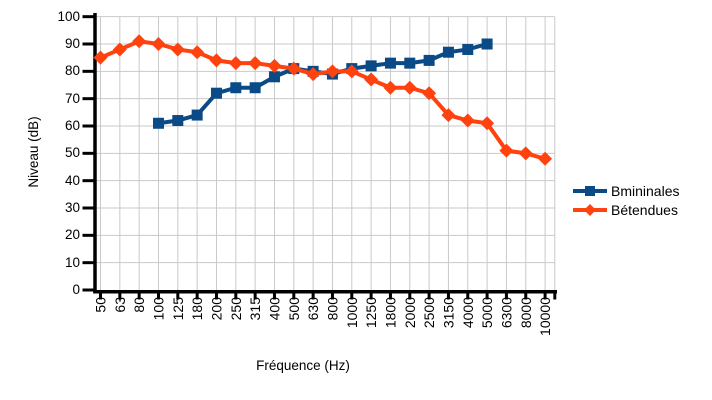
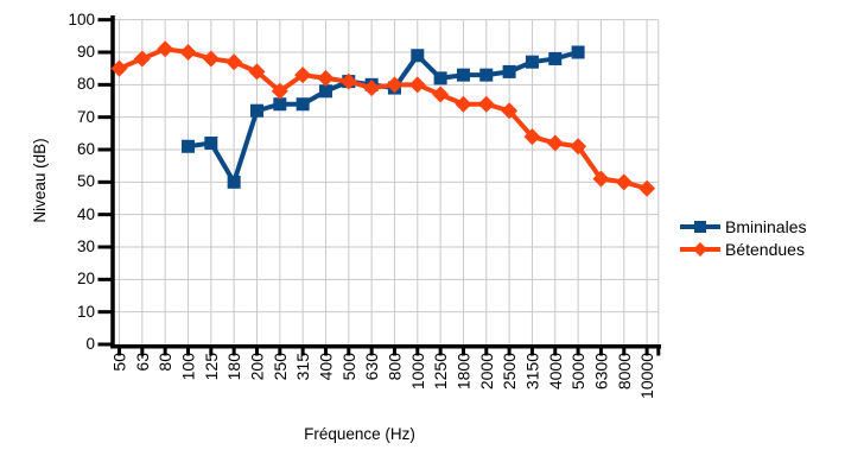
Bmininales/180: 64 -> 50
Bétendues/250: 83 -> 78
Bmininales/1000: 81 -> 89
